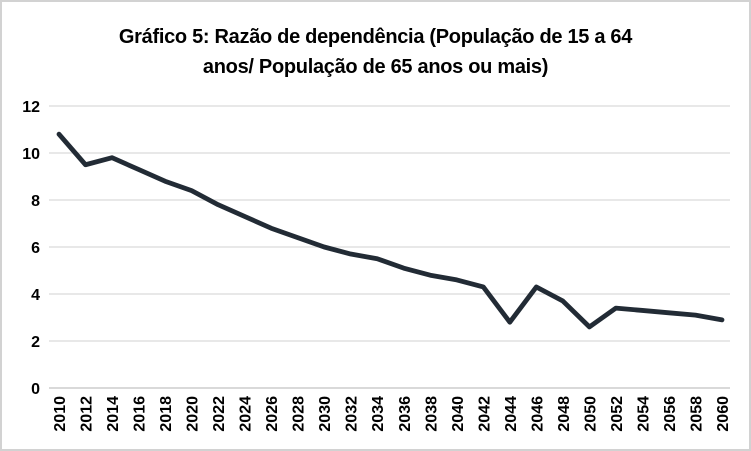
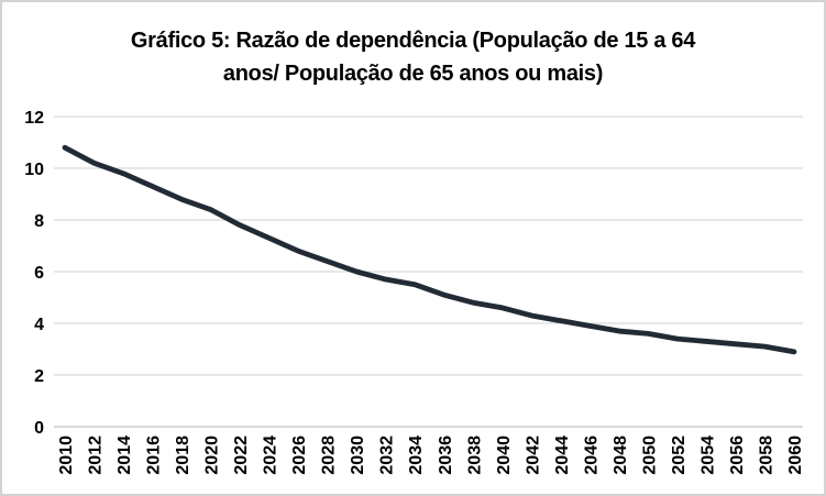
2012: 9.5 -> 10.2
2044: 2.8 -> 4.1
2046: 4.3 -> 3.9
2050: 2.6 -> 3.6
